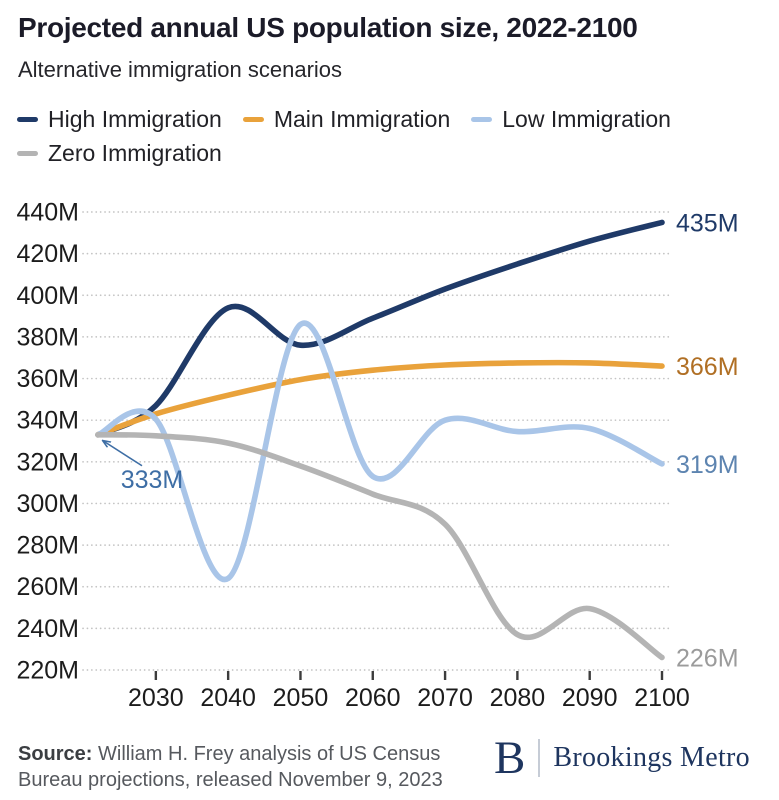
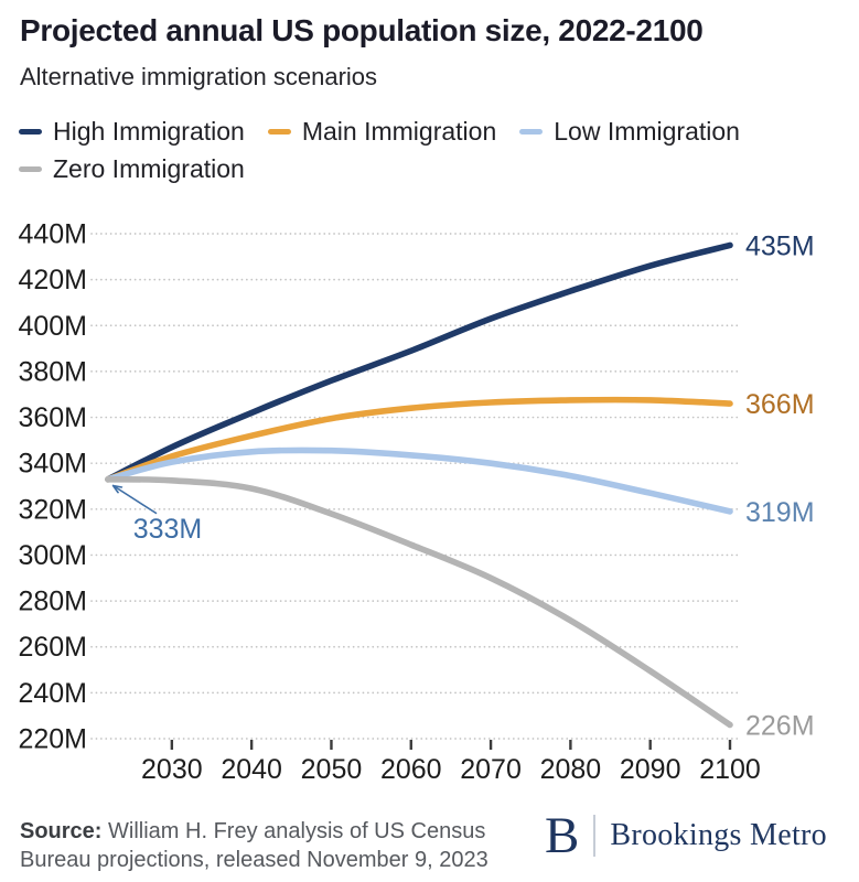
High Immigration/2040: 394M -> 362M
Low Immigration/2040: 264M -> 345M
Low Immigration/2050: 386M -> 346M
Low Immigration/2060: 313M -> 344M
Zero Immigration/2080: 237M -> 272M
Low Immigration/2090: 336M -> 327M
